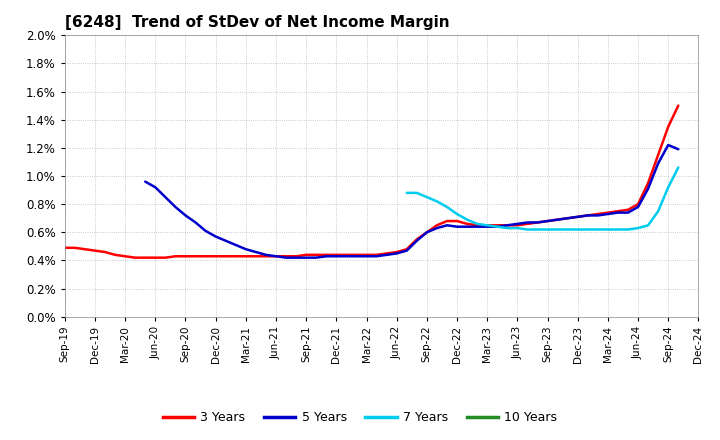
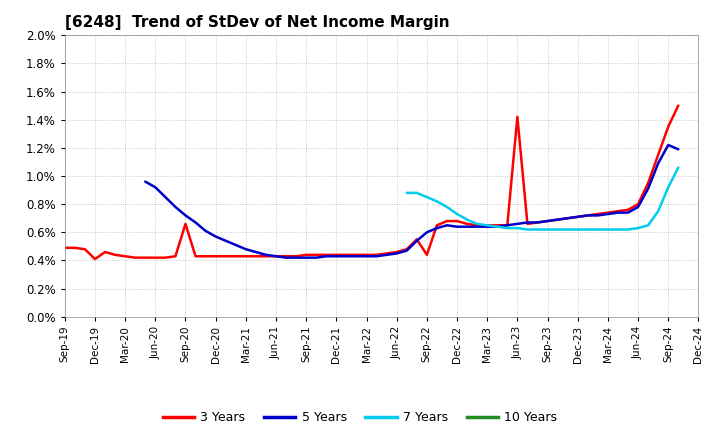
3 Years/Dec-19: 0.47% -> 0.41%
3 Years/Sep-20: 0.43% -> 0.66%
3 Years/Sep-22: 0.60% -> 0.44%
3 Years/Jun-23: 0.65% -> 1.42%
